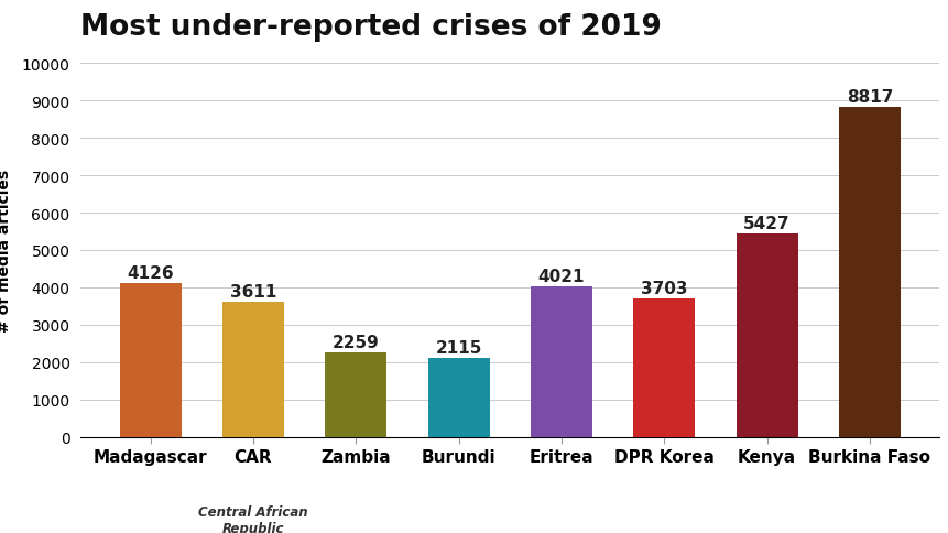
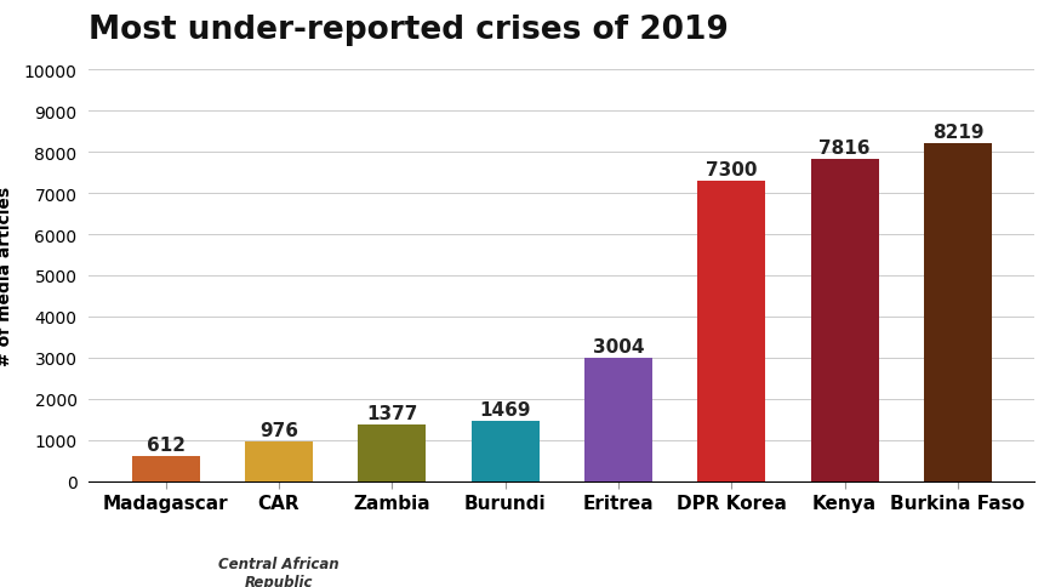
Madagascar: 4126 -> 612
CAR: 3611 -> 976
Zambia: 2259 -> 1377
Burundi: 2115 -> 1469
Eritrea: 4021 -> 3004
DPR Korea: 3703 -> 7300
Kenya: 5427 -> 7816
Burkina Faso: 8817 -> 8219
